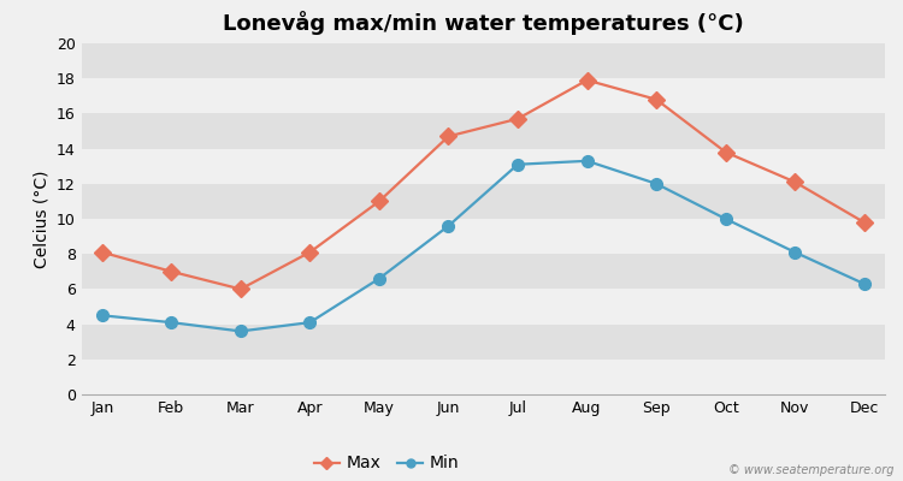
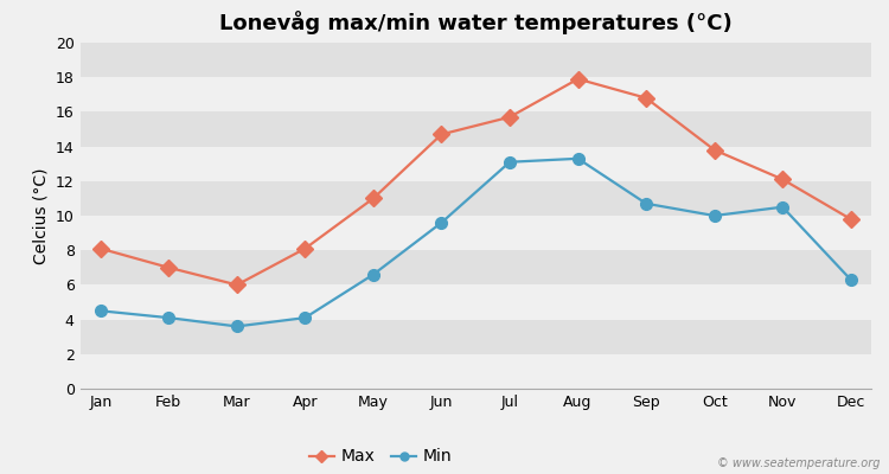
Min/Sep: 12.0 -> 10.7
Min/Nov: 8.1 -> 10.5
